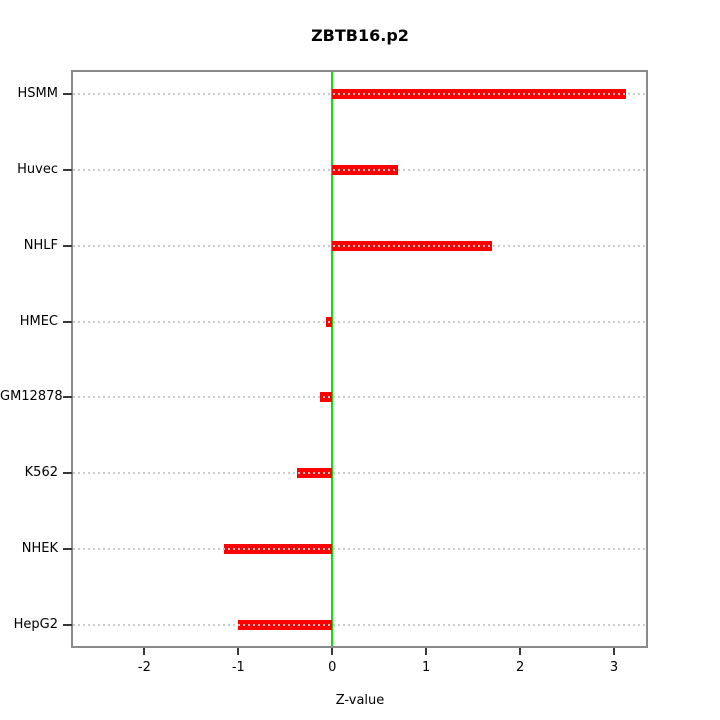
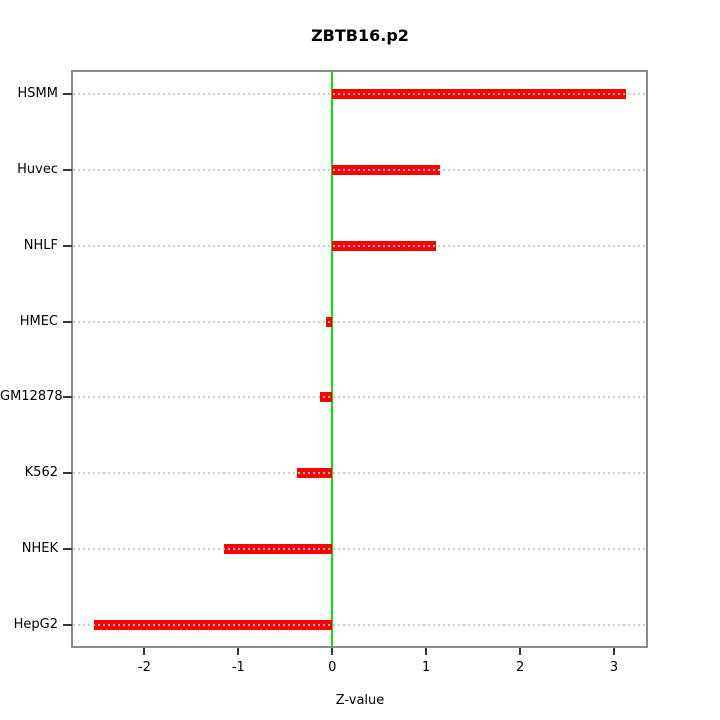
Huvec: 0.7 -> 1.1
NHLF: 1.7 -> 1.1
HepG2: -1.0 -> -2.5
